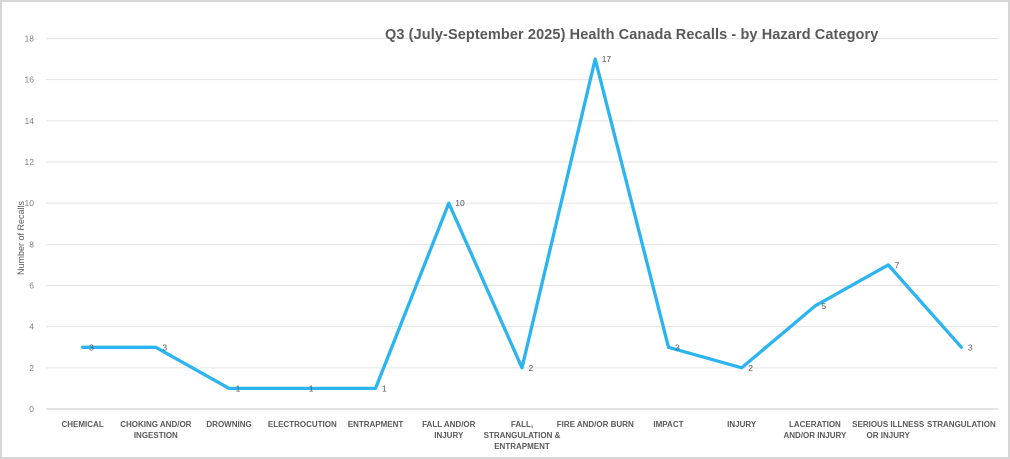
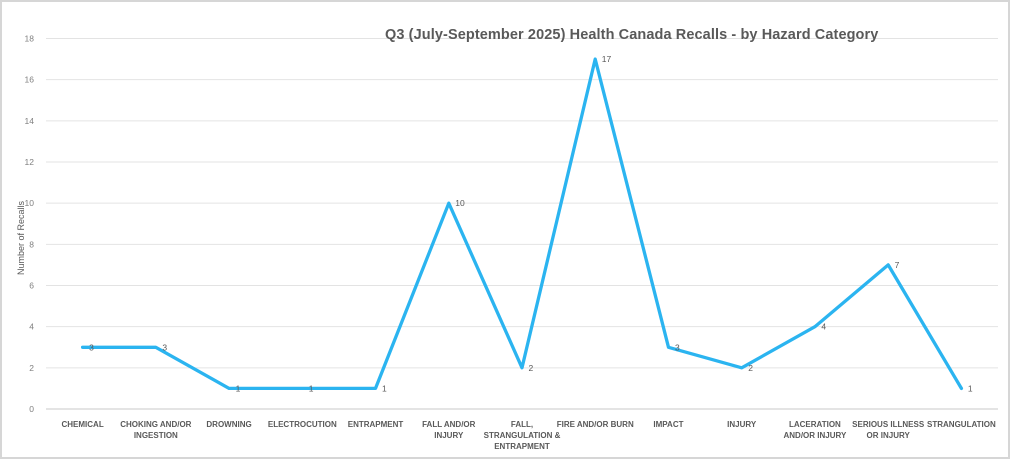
LACERATION AND/OR INJURY: 5 -> 4
STRANGULATION: 3 -> 1
